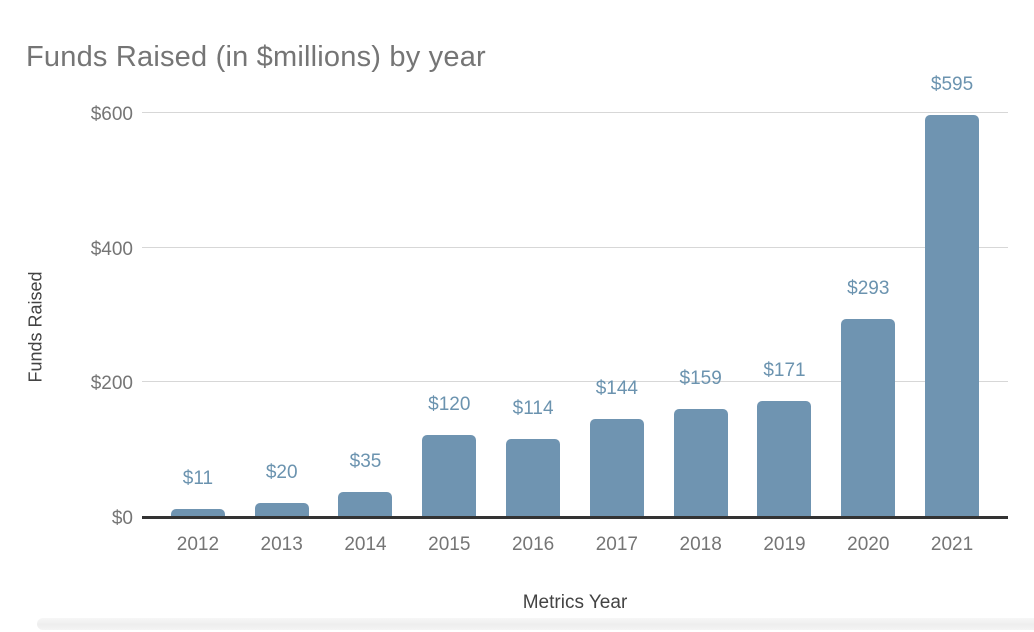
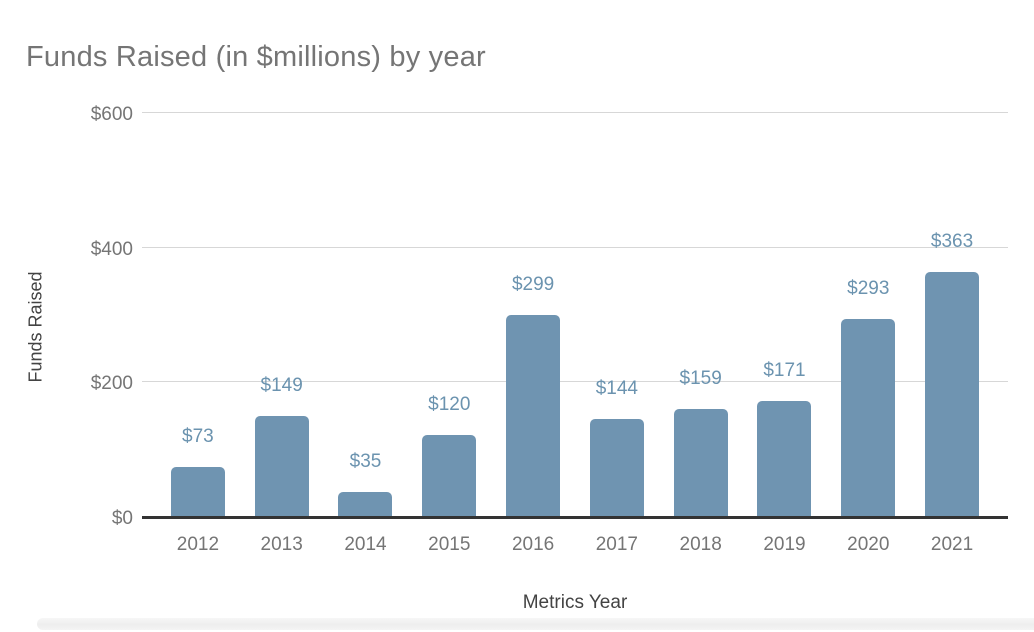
2012: $11 -> $73
2013: $20 -> $149
2016: $114 -> $299
2021: $595 -> $363
